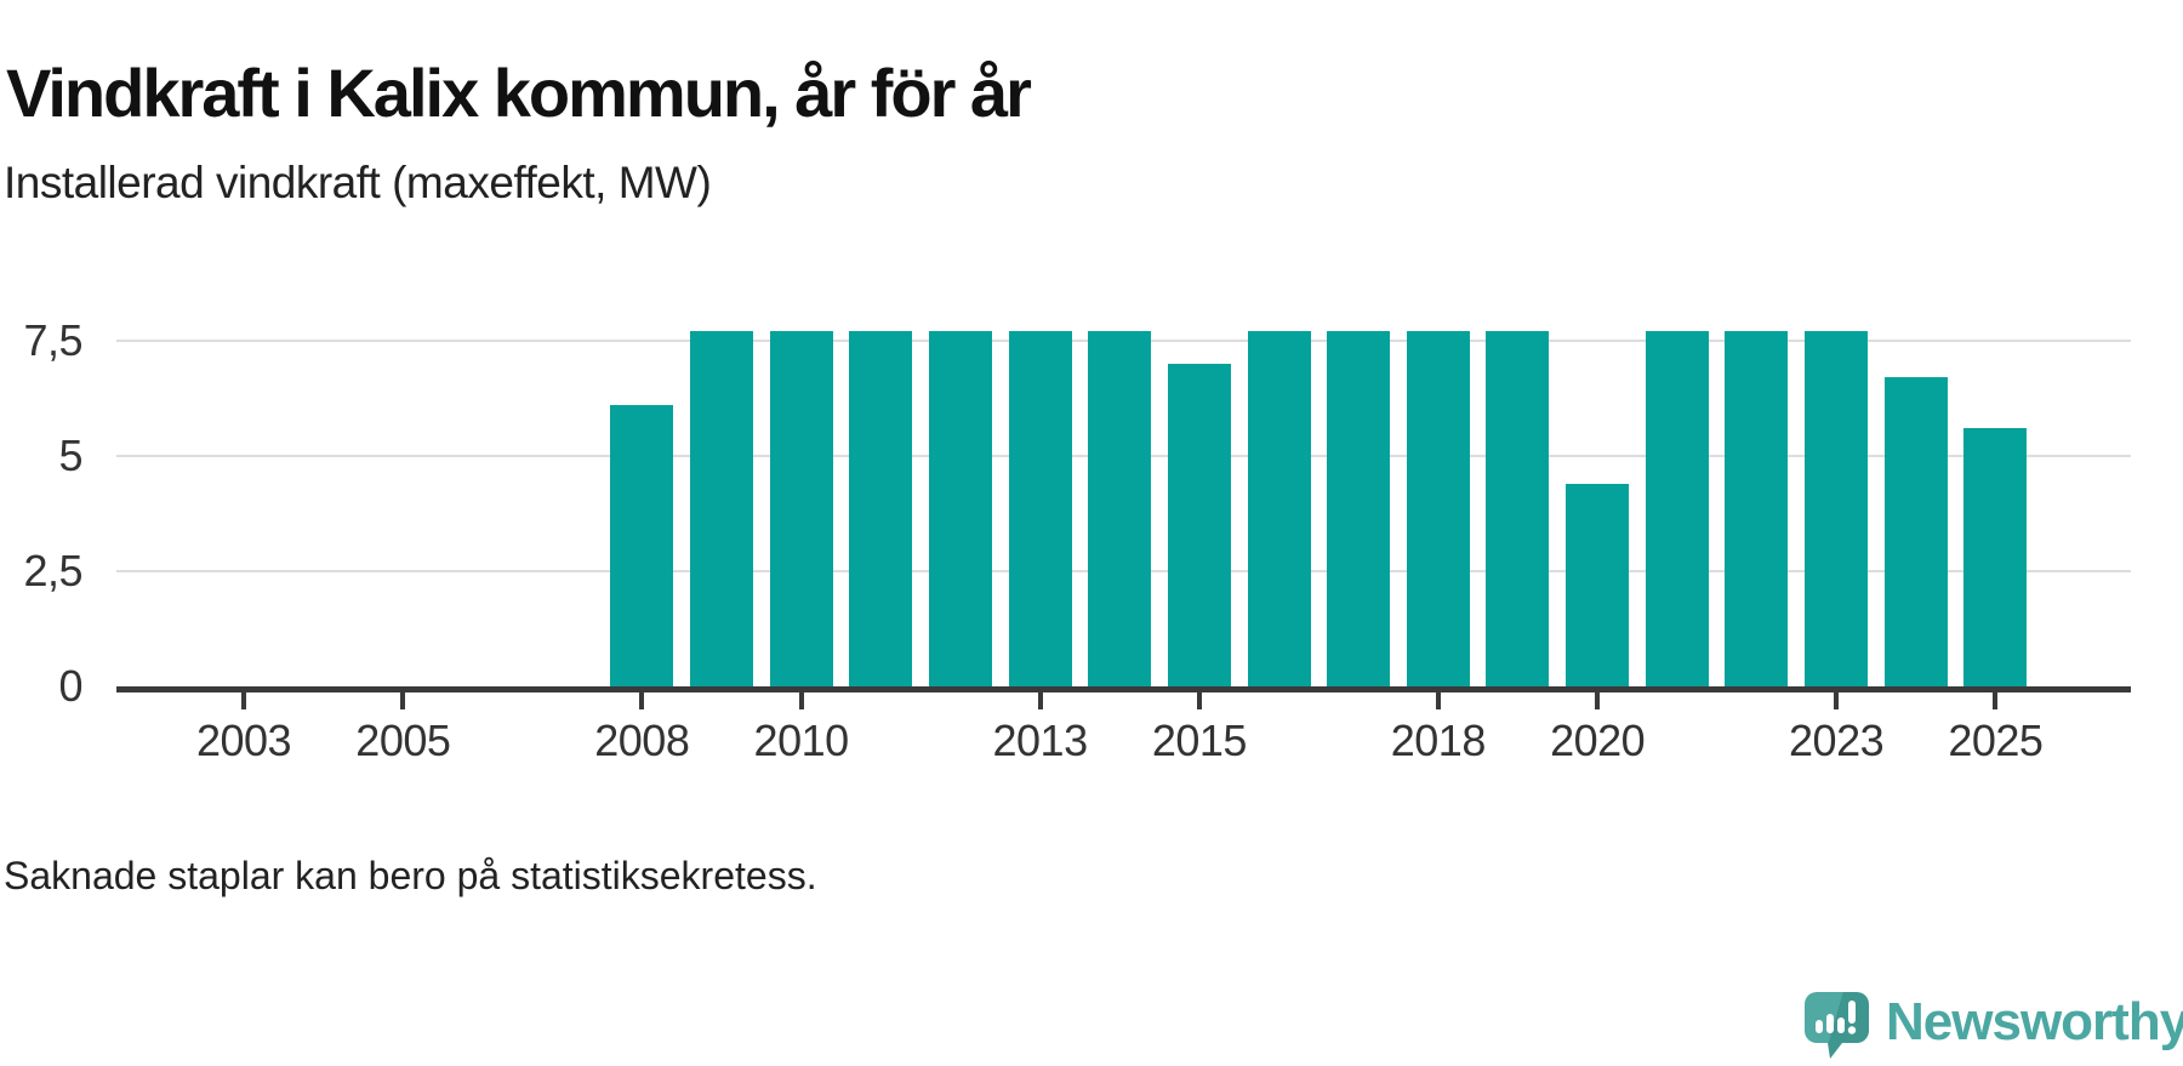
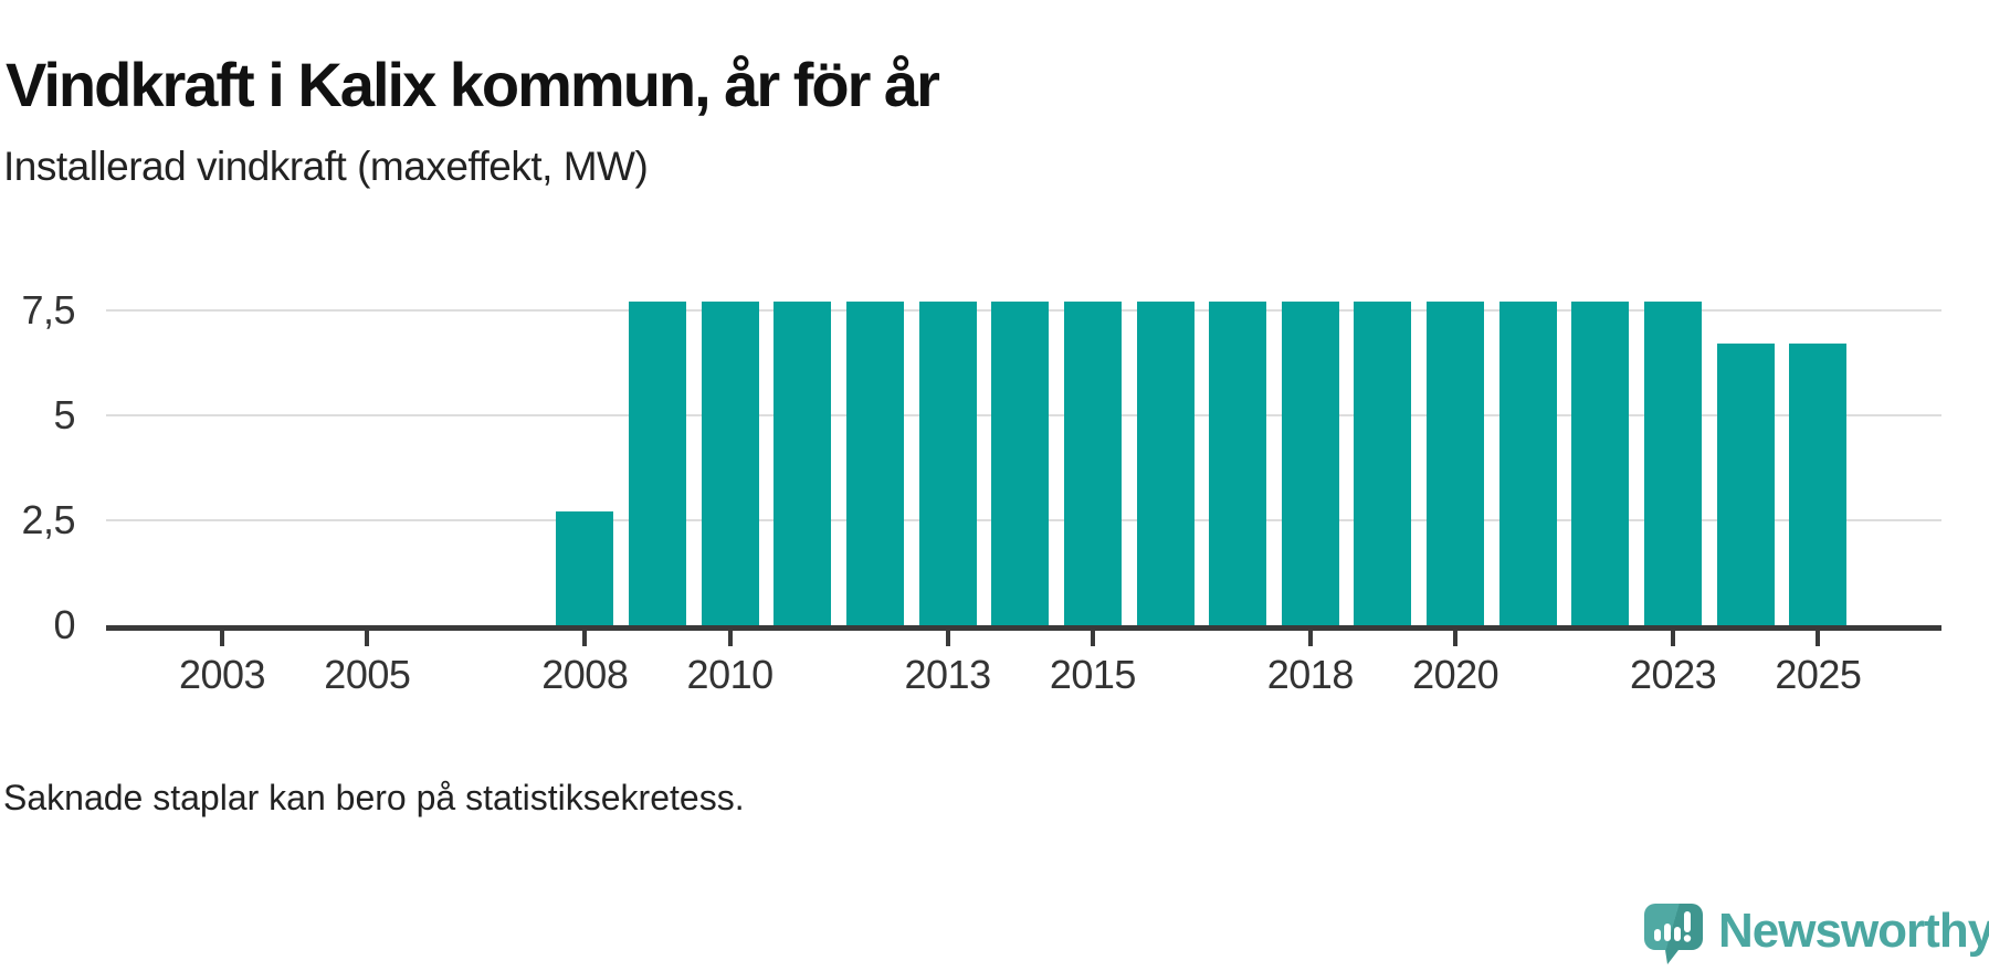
2008: 6,1 -> 2,7
2015: 7,0 -> 7,7
2020: 4,4 -> 7,7
2025: 5,6 -> 6,7
